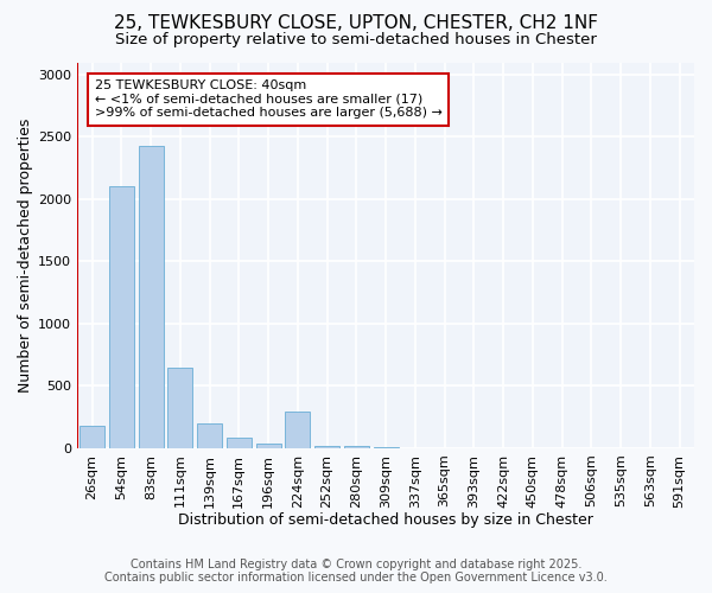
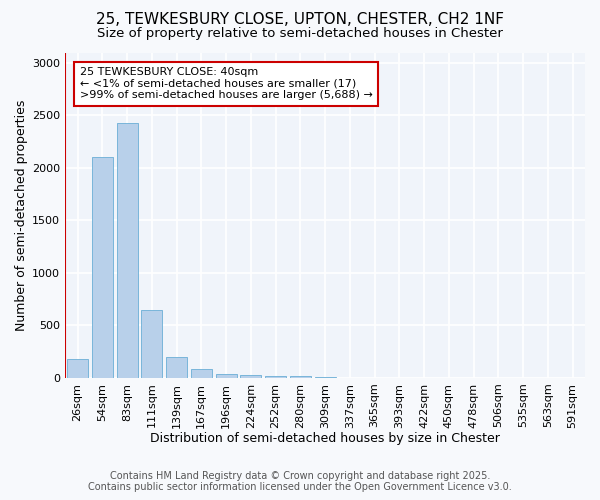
224sqm: 290 -> 30
